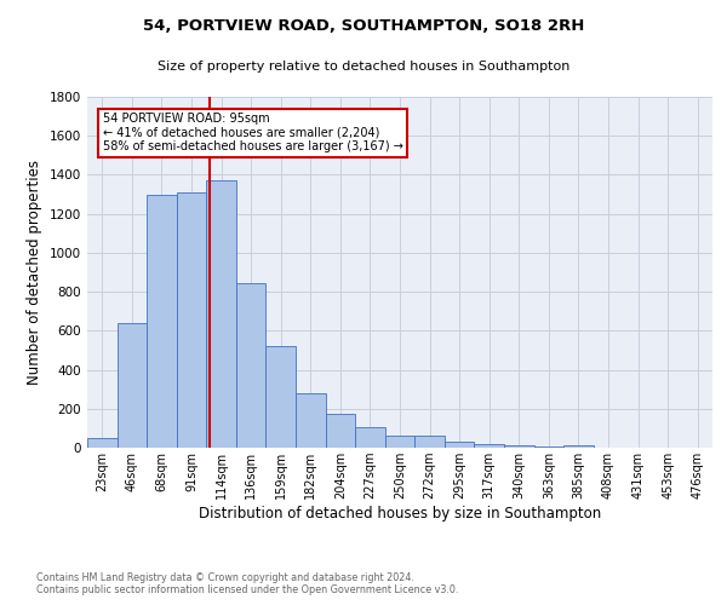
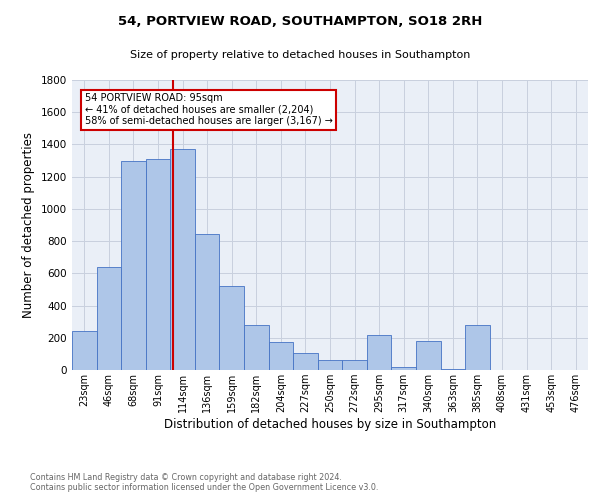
23sqm: 50 -> 240
295sqm: 30 -> 220
340sqm: 20 -> 180
385sqm: 20 -> 280
